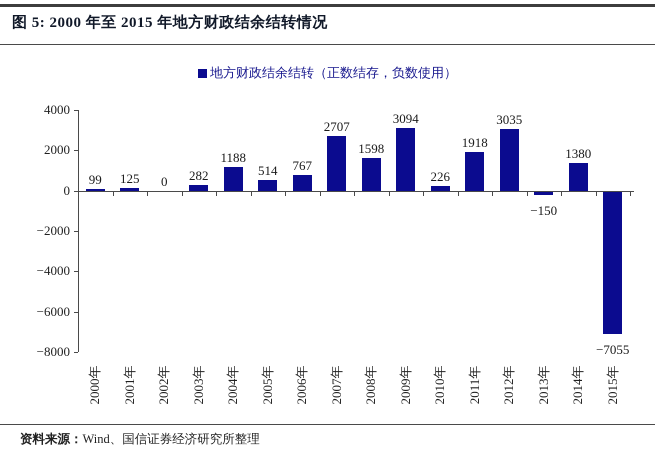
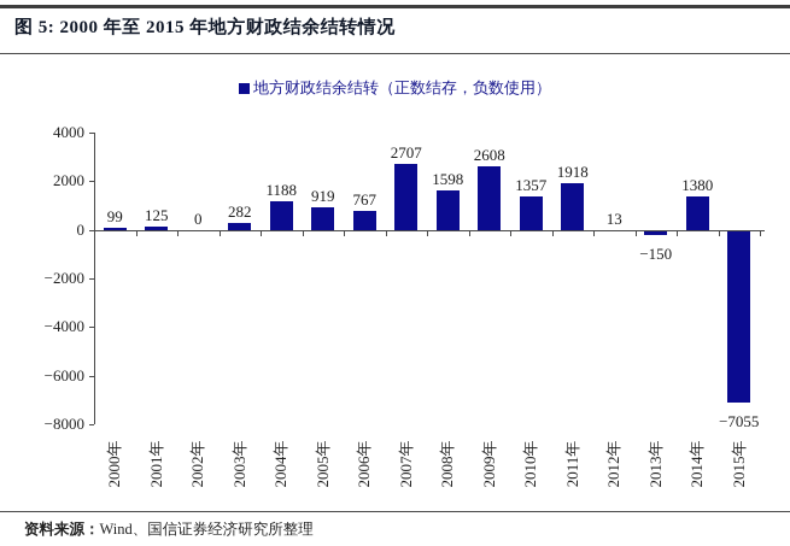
2005年: 514 -> 919
2009年: 3094 -> 2608
2010年: 226 -> 1357
2012年: 3035 -> 13
